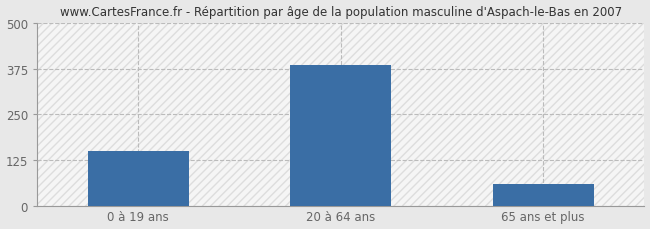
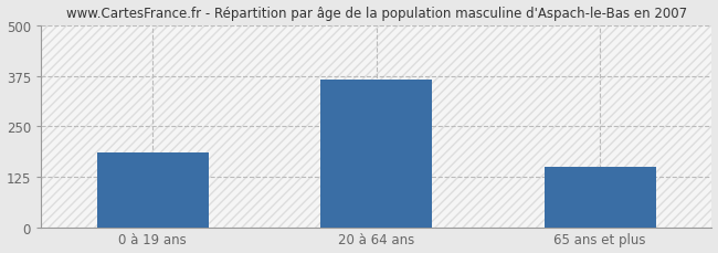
0 à 19 ans: 150 -> 185
20 à 64 ans: 385 -> 365
65 ans et plus: 60 -> 150
